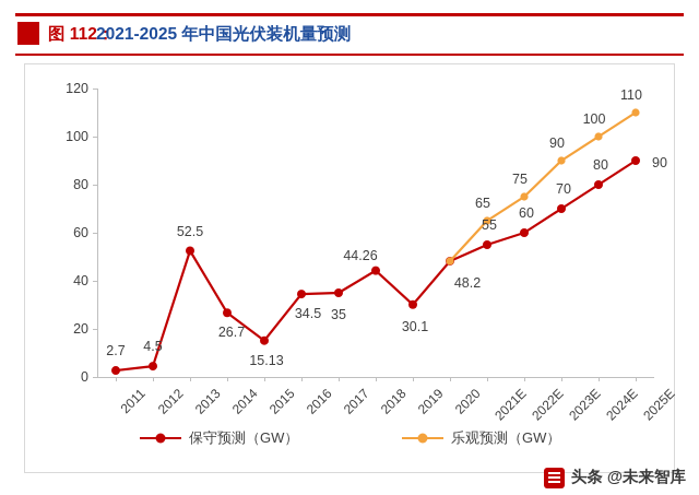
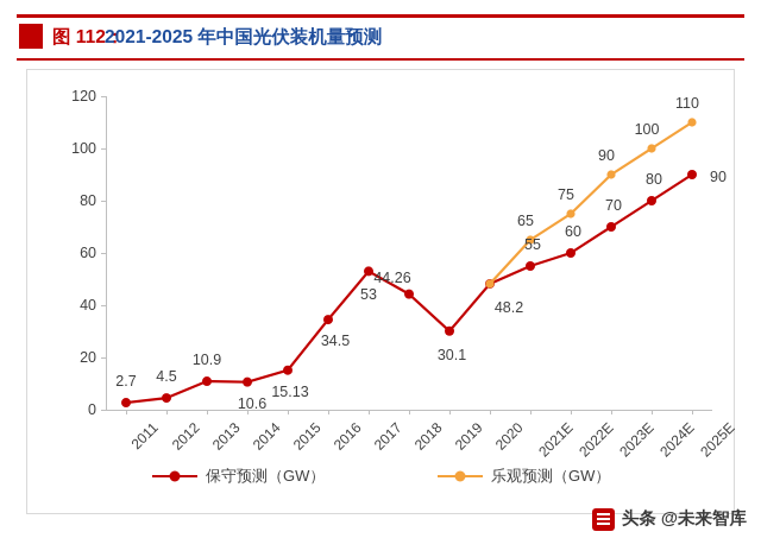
保守预测（GW）/2013: 52.5 -> 10.9
保守预测（GW）/2014: 26.7 -> 10.6
保守预测（GW）/2017: 35 -> 53
